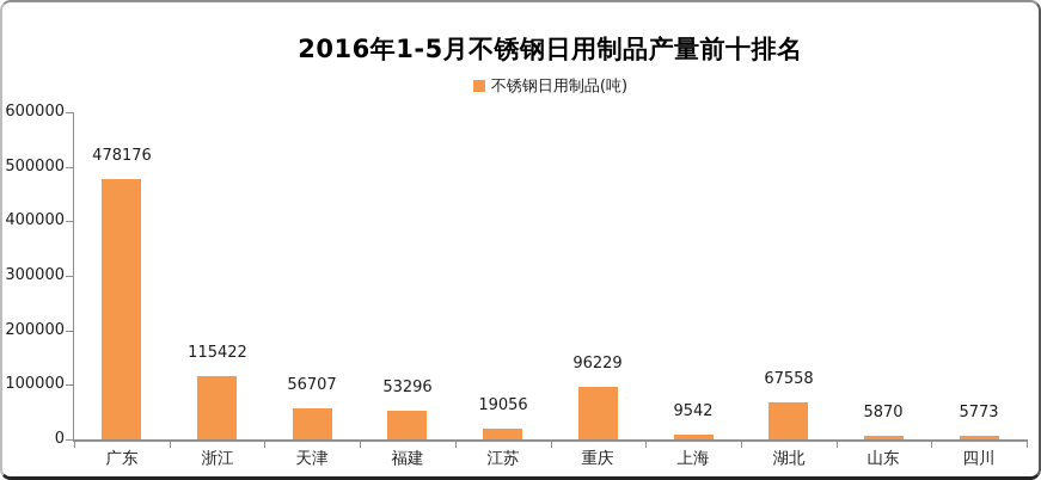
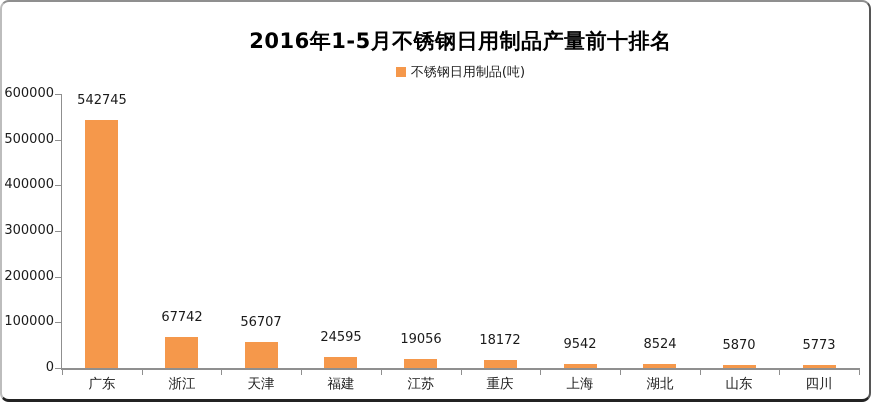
广东: 478176 -> 542745
浙江: 115422 -> 67742
福建: 53296 -> 24595
重庆: 96229 -> 18172
湖北: 67558 -> 8524
